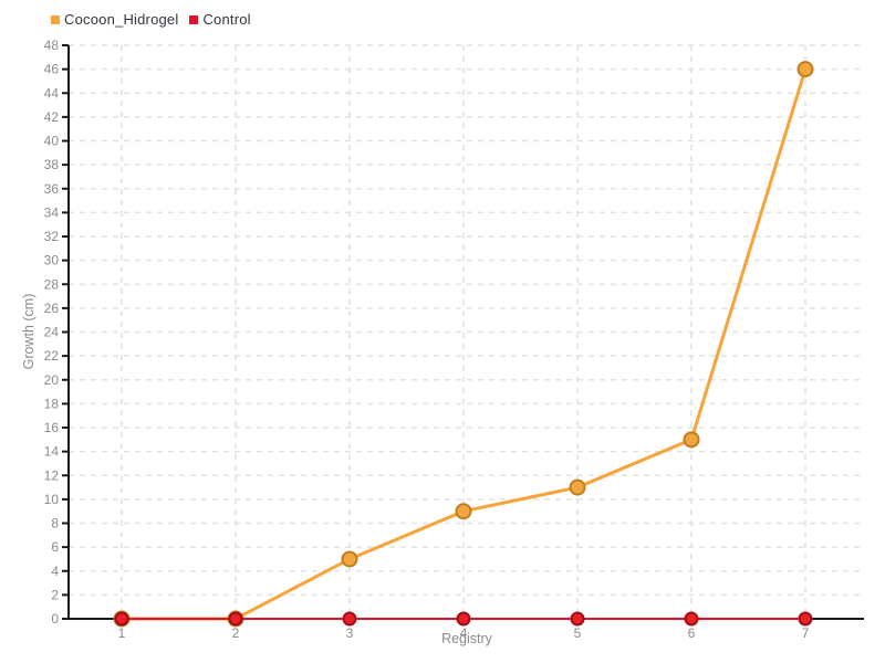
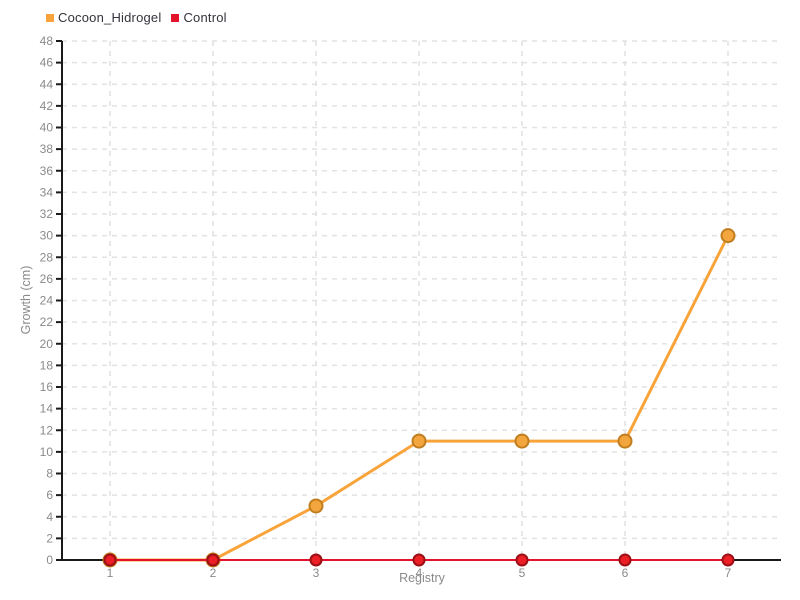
Cocoon_Hidrogel/4: 9 -> 11
Cocoon_Hidrogel/6: 15 -> 11
Cocoon_Hidrogel/7: 46 -> 30
